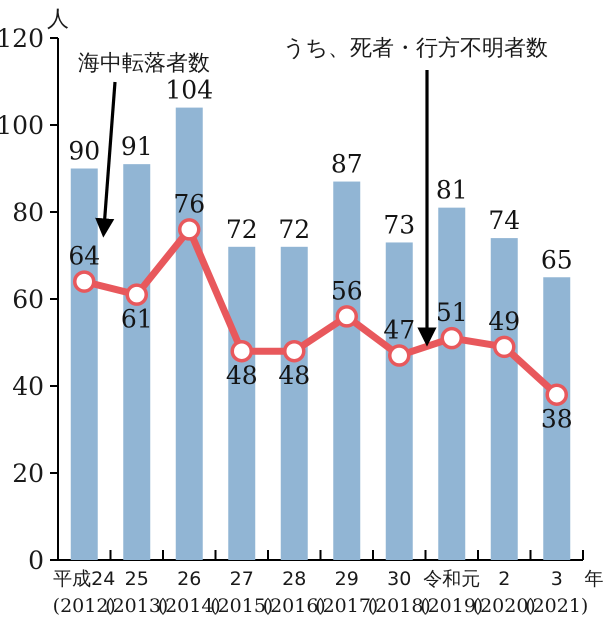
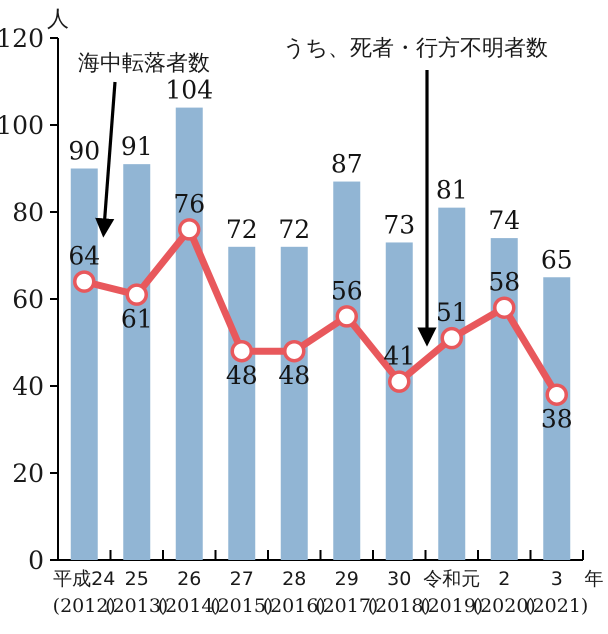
うち、死者・行方不明者数/30: 47 -> 41
うち、死者・行方不明者数/2: 49 -> 58
